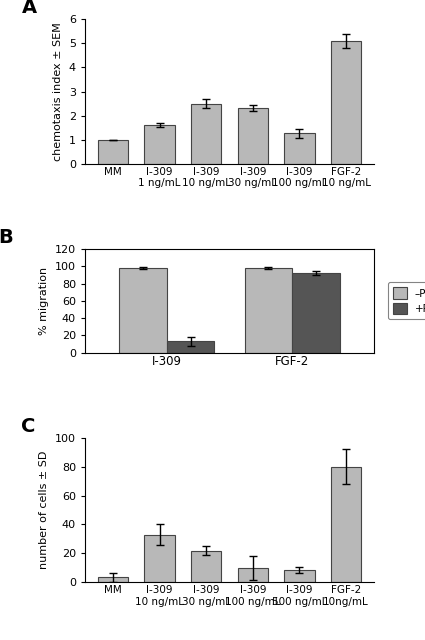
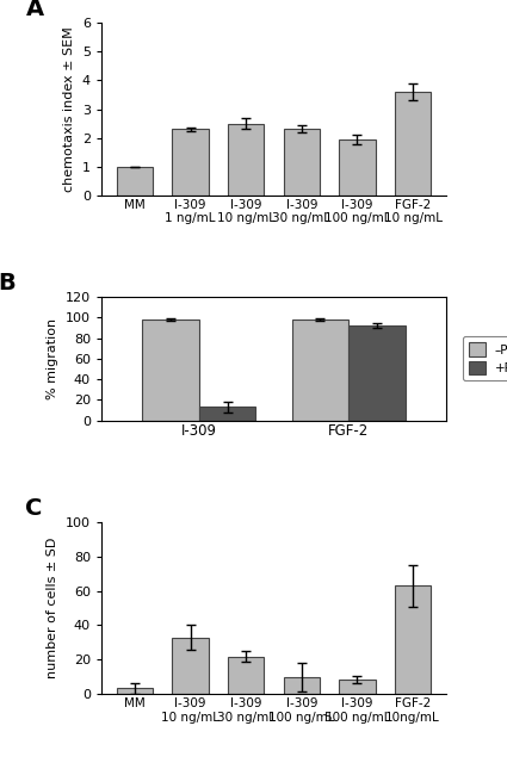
I-309 1 ng/mL: 1.62 -> 2.30
I-309 100 ng/mL: 1.27 -> 1.95
FGF-2 10 ng/mL: 5.10 -> 3.60
FGF-2 10ng/mL: 80 -> 63
